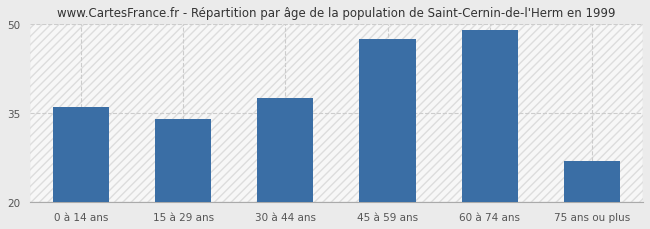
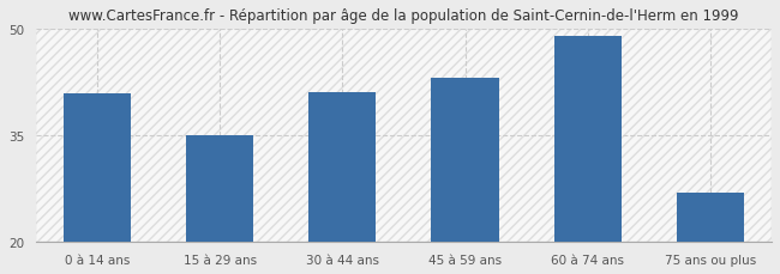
0 à 14 ans: 36.0 -> 41.0
15 à 29 ans: 34.0 -> 35.0
30 à 44 ans: 37.5 -> 41.2
45 à 59 ans: 47.5 -> 43.2
